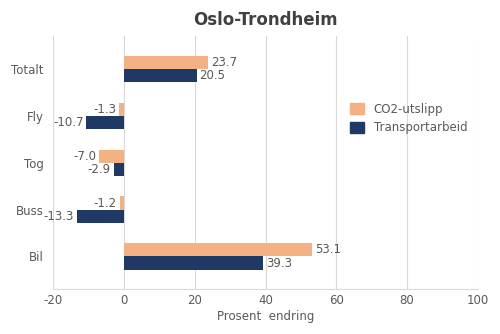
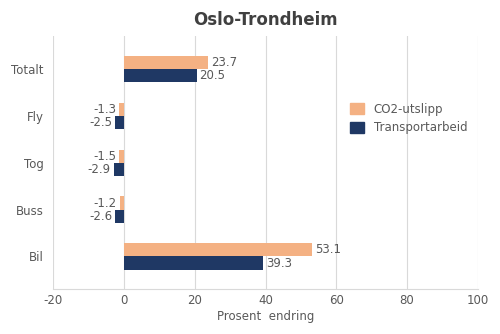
Transportarbeid/Fly: -10.7 -> -2.5
CO2-utslipp/Tog: -7.0 -> -1.5
Transportarbeid/Buss: -13.3 -> -2.6
